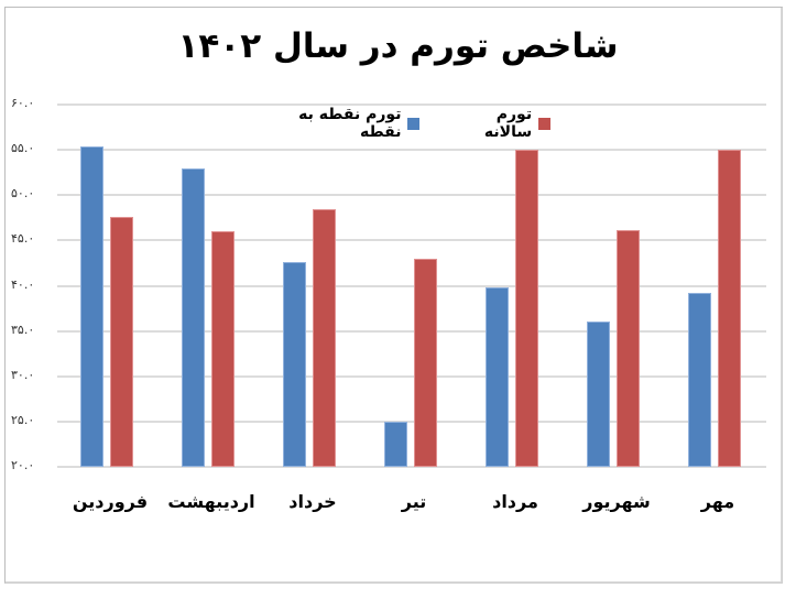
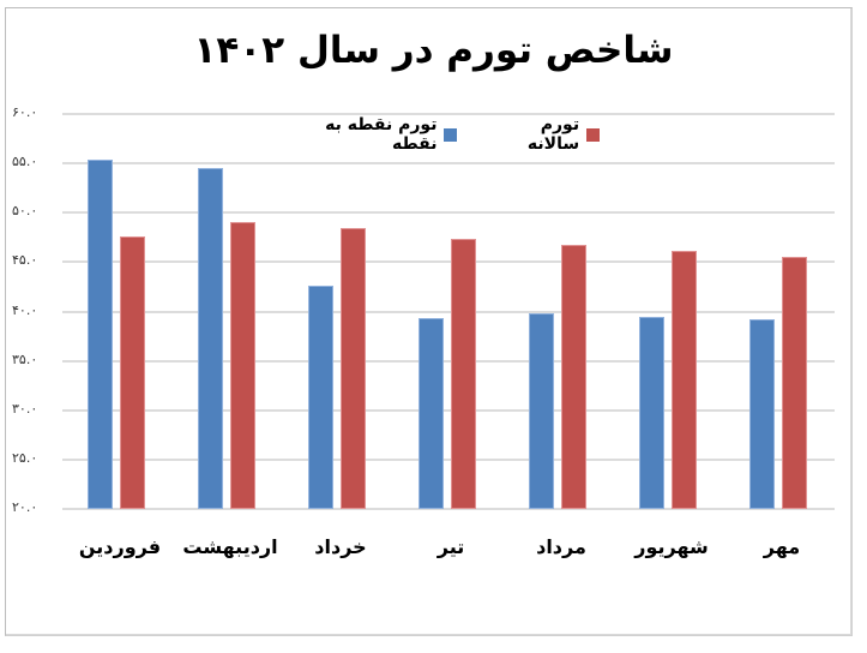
تورم نقطه به نقطه/اردیبهشت: 53 -> 54
تورم سالانه/اردیبهشت: 46 -> 49
تورم نقطه به نقطه/تیر: 25 -> 39
تورم سالانه/تیر: 43 -> 47
تورم سالانه/مرداد: 55 -> 47
تورم نقطه به نقطه/شهریور: 36 -> 40
تورم سالانه/مهر: 55 -> 46
